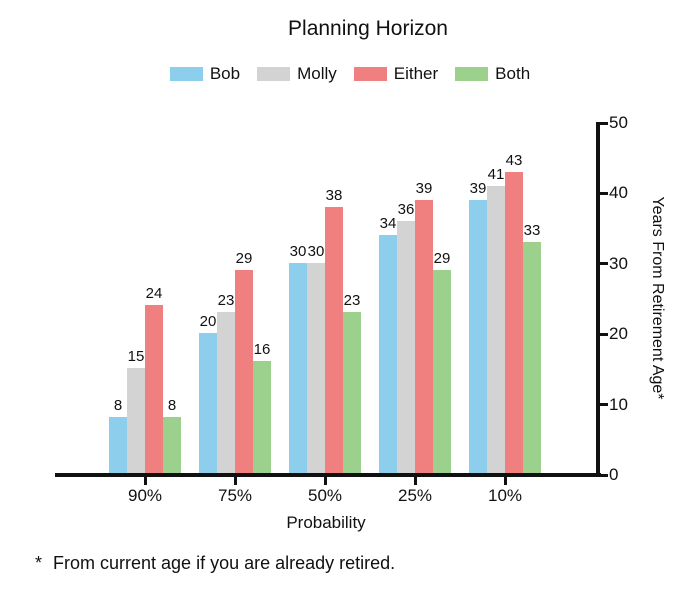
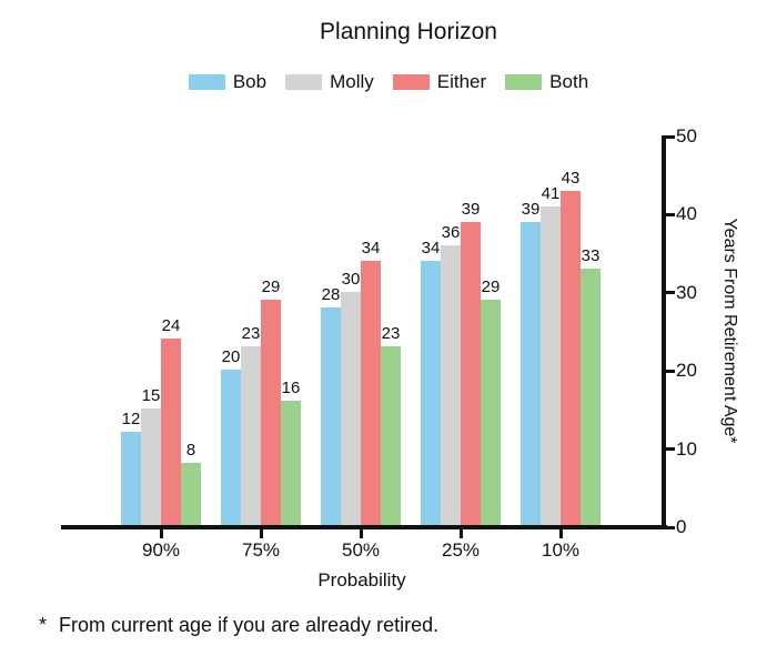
Bob/90%: 8 -> 12
Bob/50%: 30 -> 28
Either/50%: 38 -> 34
